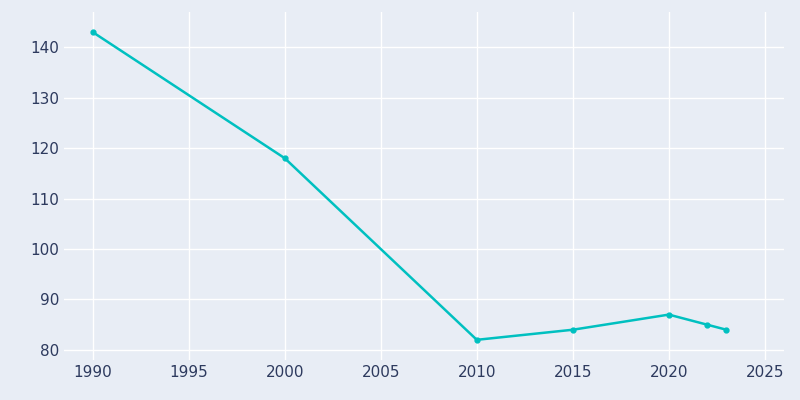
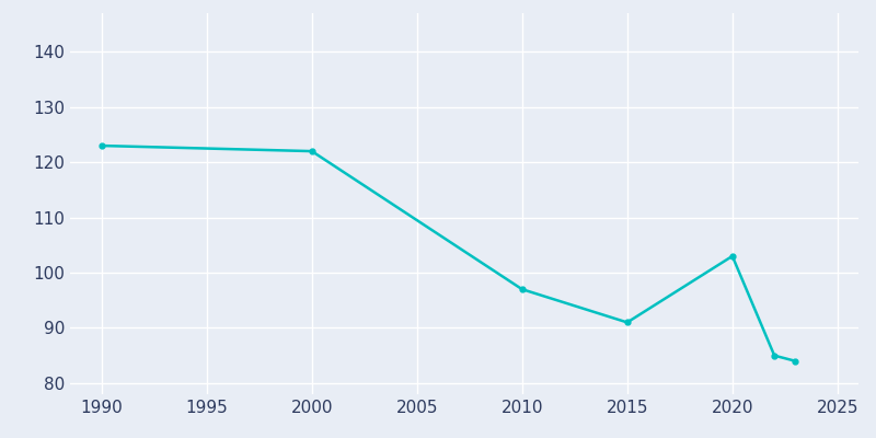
1990: 143 -> 123
2000: 118 -> 122
2010: 82 -> 97
2015: 84 -> 91
2020: 87 -> 103
